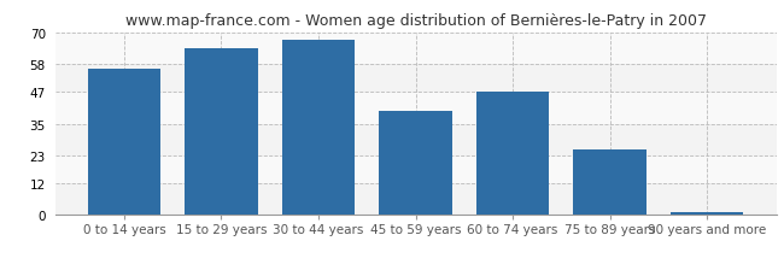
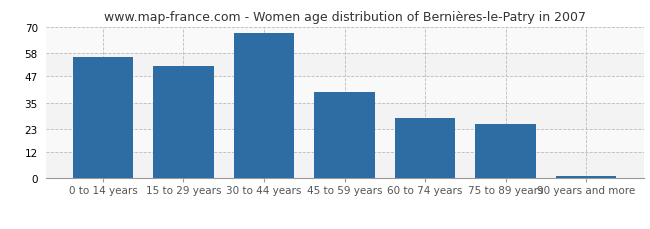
15 to 29 years: 64 -> 52
60 to 74 years: 47 -> 28
